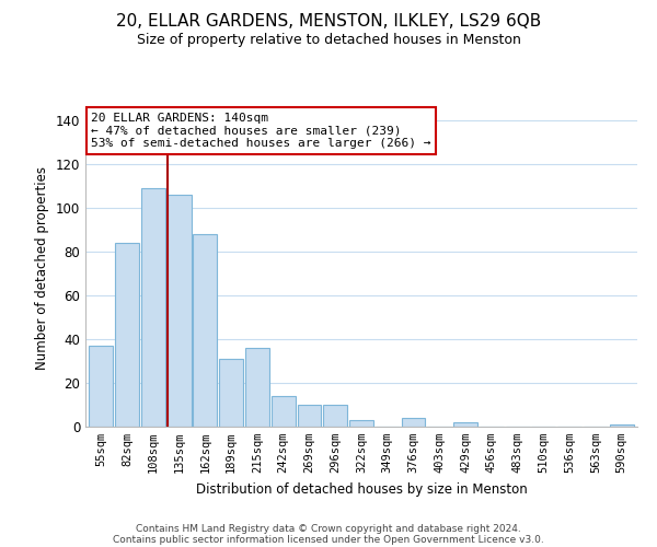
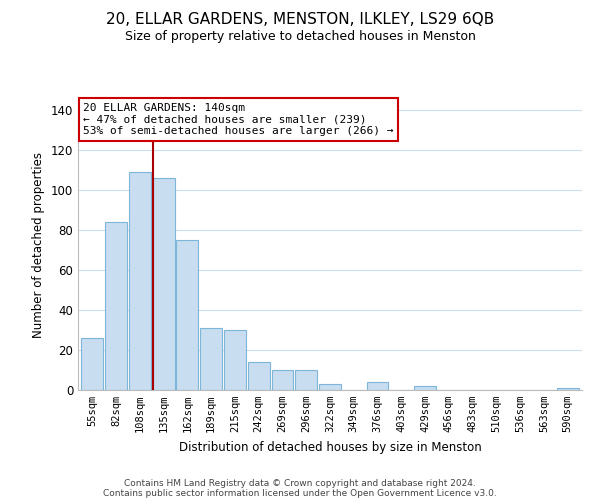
55sqm: 37 -> 26
162sqm: 88 -> 75
215sqm: 36 -> 30
